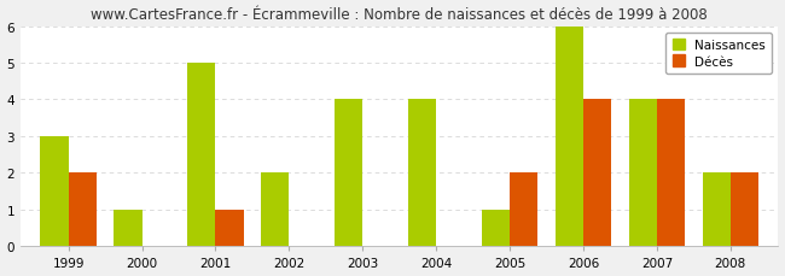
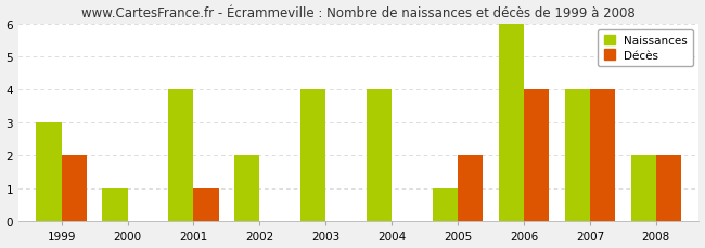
Naissances/2001: 5 -> 4
